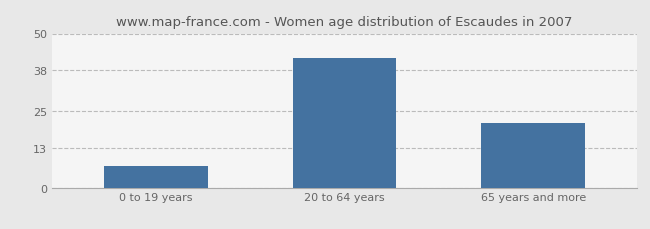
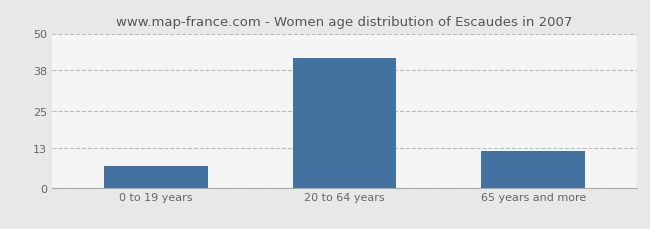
65 years and more: 21 -> 12
